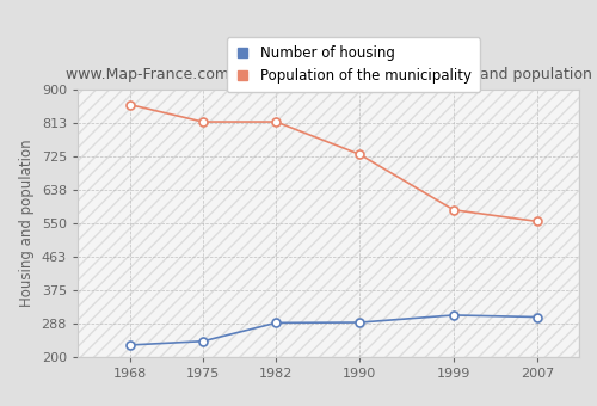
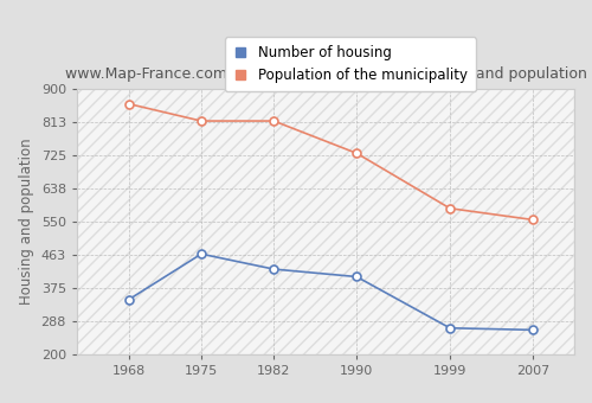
Number of housing/1968: 232 -> 345
Number of housing/1975: 242 -> 465
Number of housing/1982: 290 -> 425
Number of housing/1990: 291 -> 405
Number of housing/1999: 310 -> 270
Number of housing/2007: 305 -> 265
